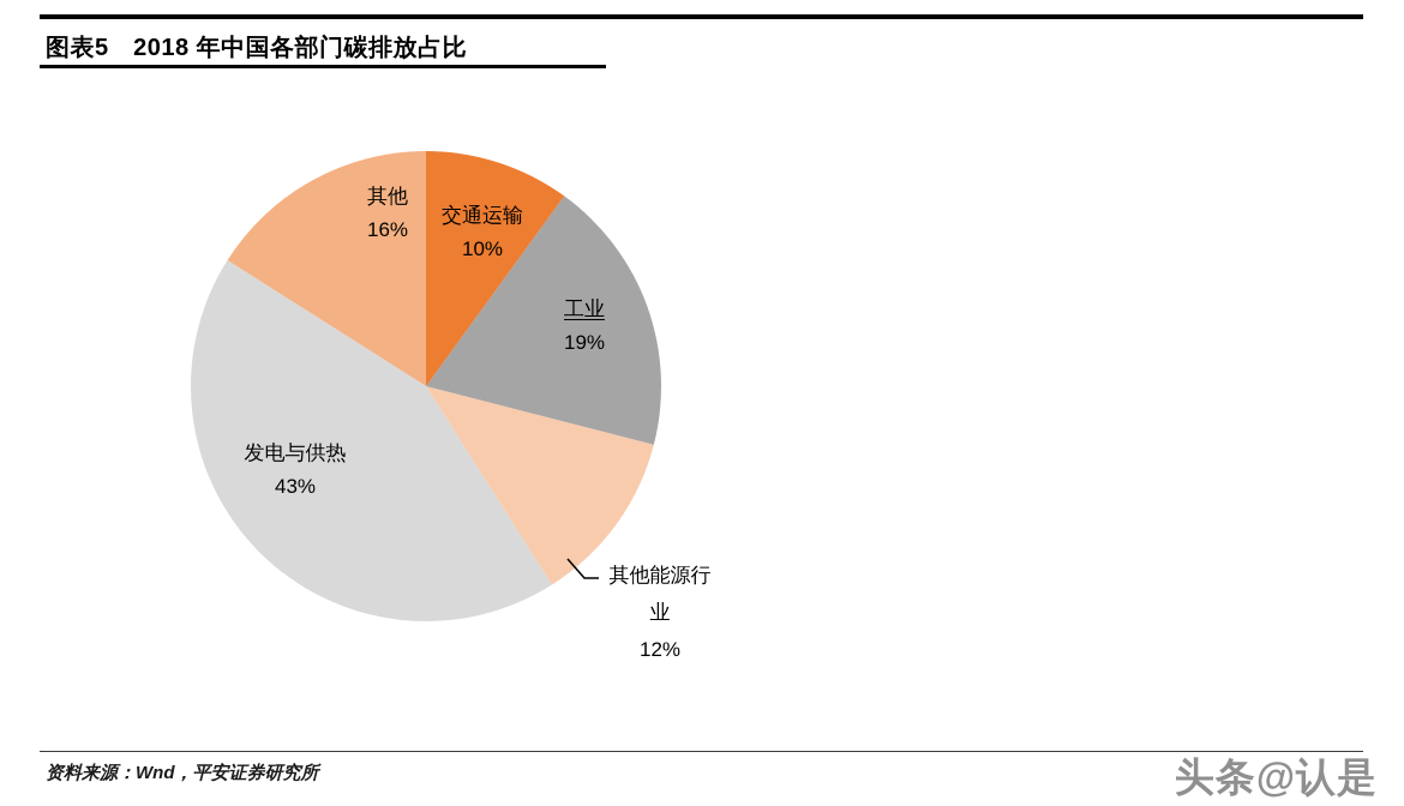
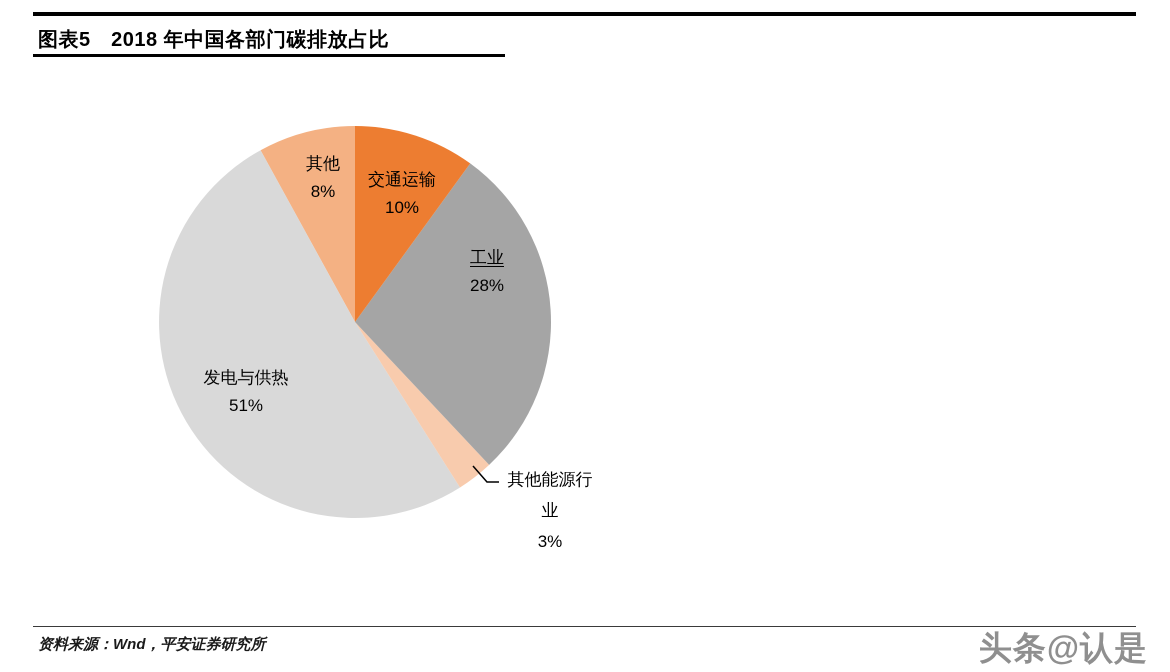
工业: 19% -> 28%
其他能源行业: 12% -> 3%
发电与供热: 43% -> 51%
其他: 16% -> 8%
